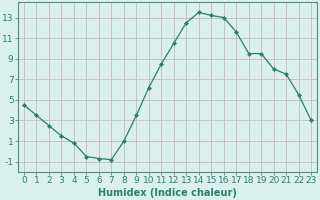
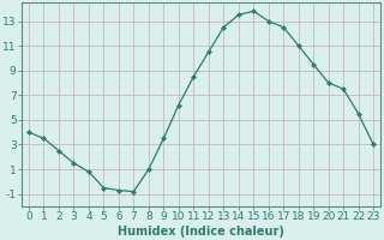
0: 4.5 -> 4.0
15: 13.2 -> 13.8
17: 11.6 -> 12.5
18: 9.5 -> 11.0
